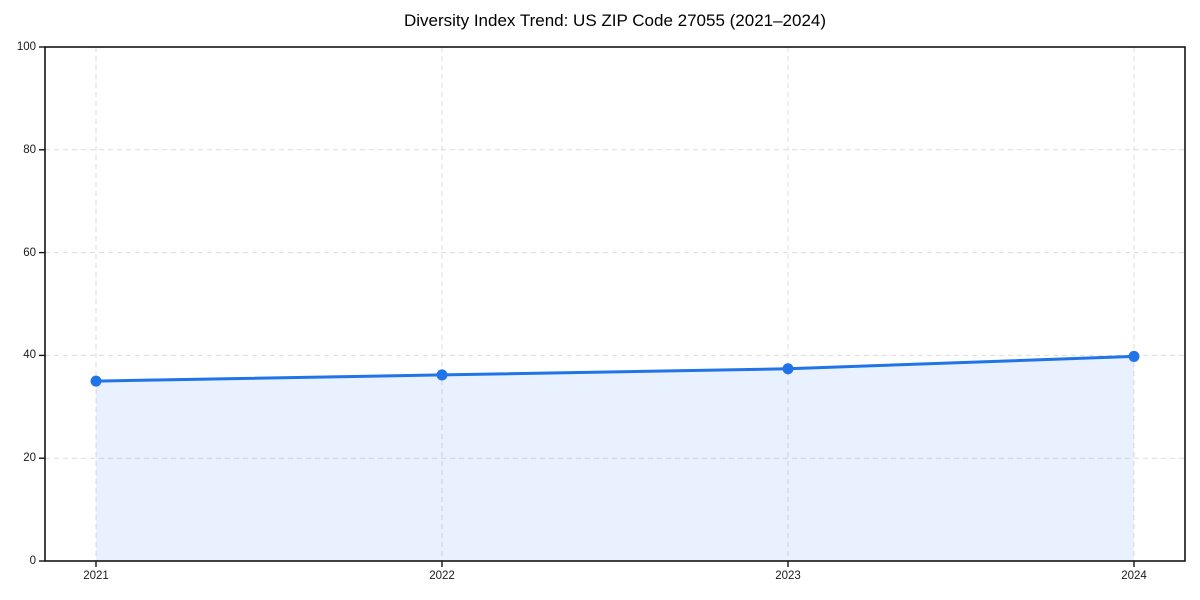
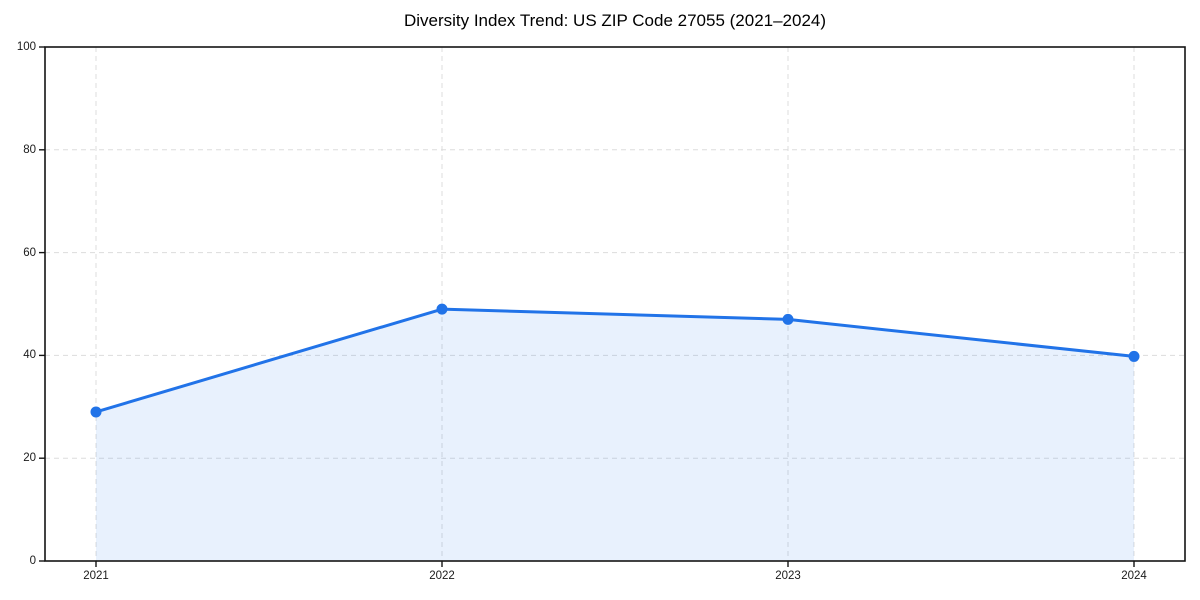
2021: 35 -> 29
2022: 36 -> 49
2023: 37 -> 47
